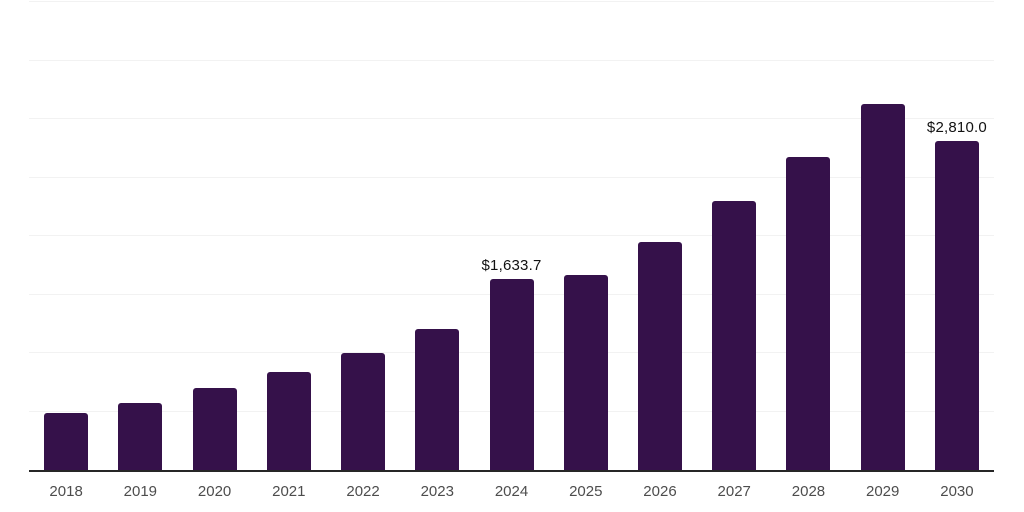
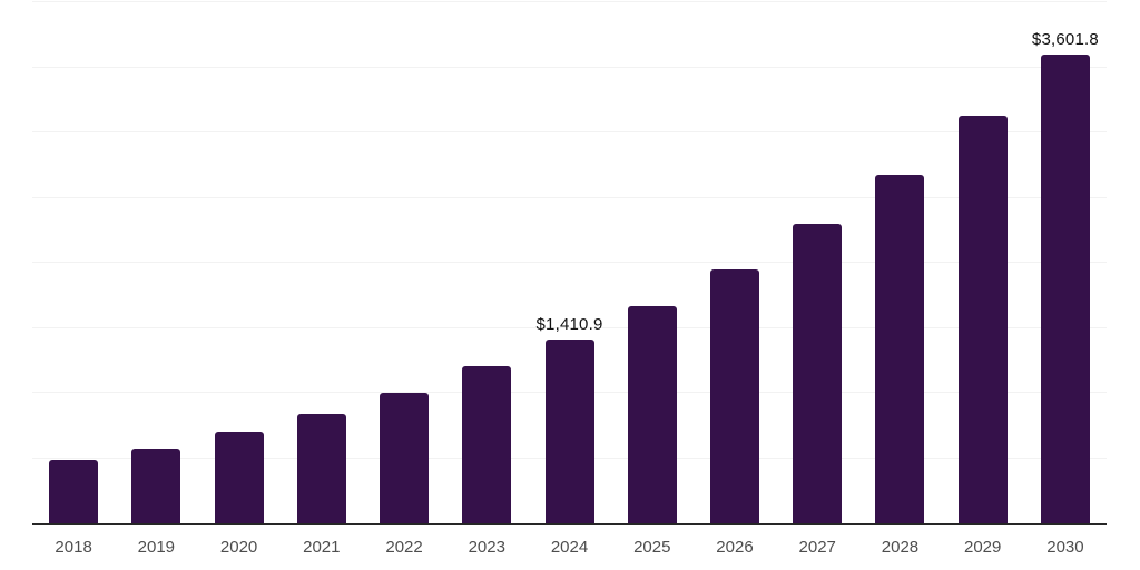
2024: $1,633.7 -> $1,410.9
2030: $2,810.0 -> $3,601.8
